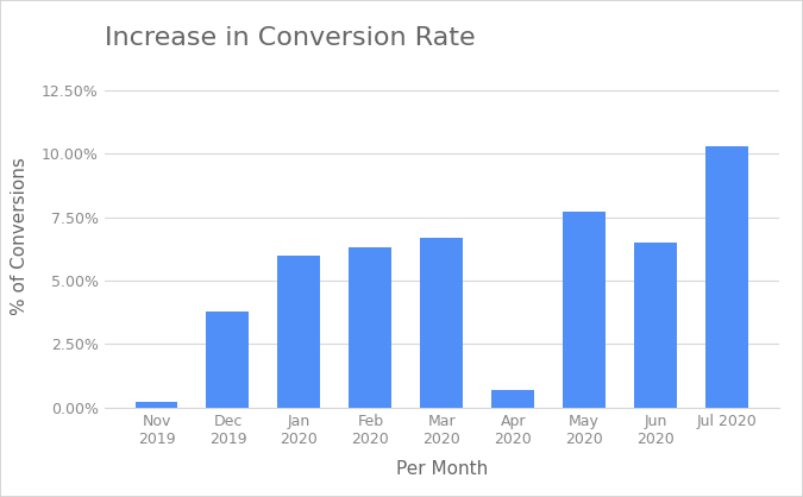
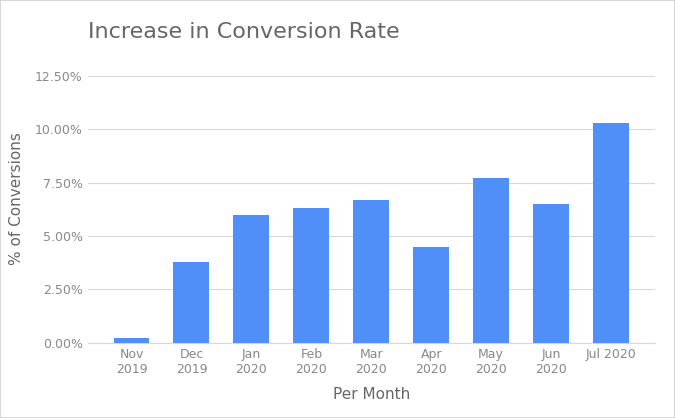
Apr 2020: 0.7% -> 4.5%
